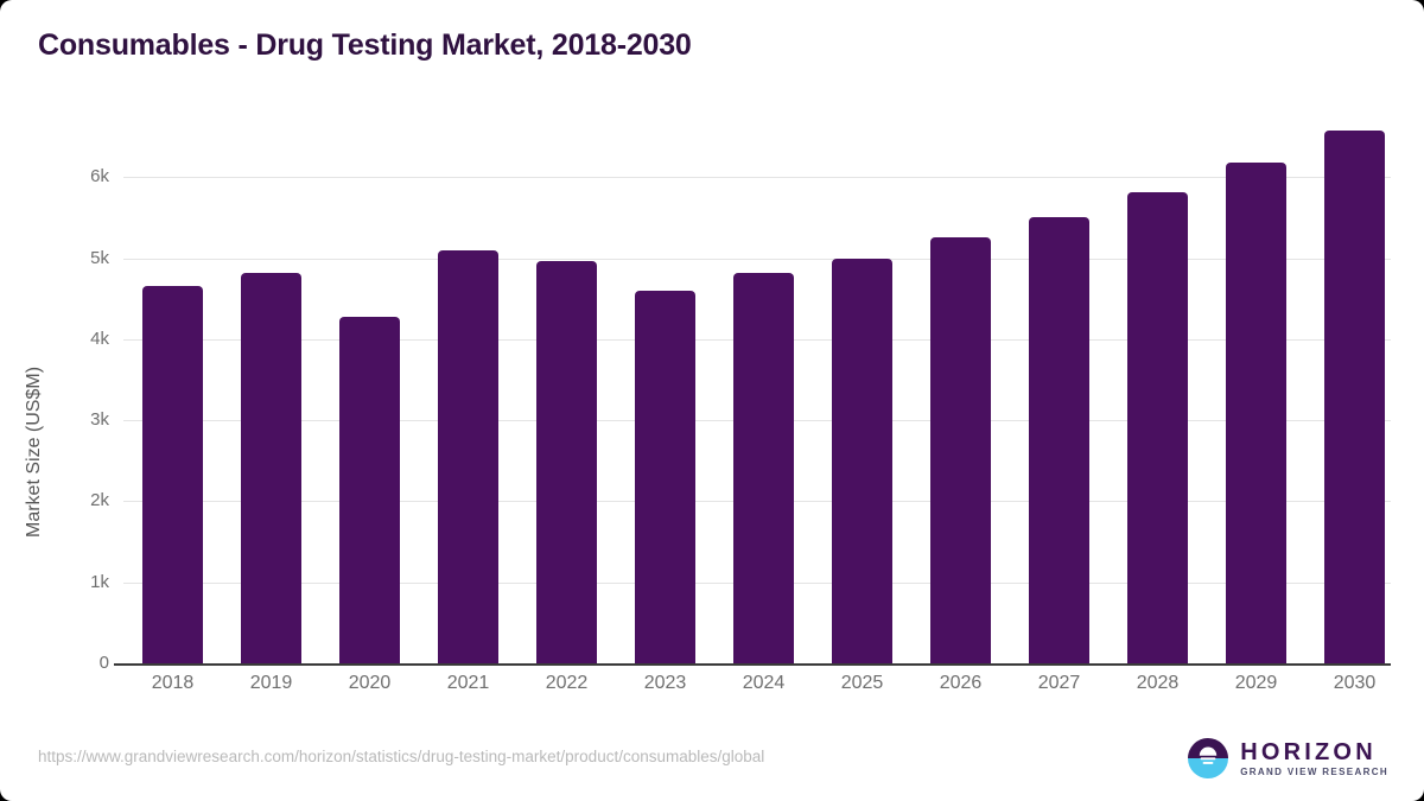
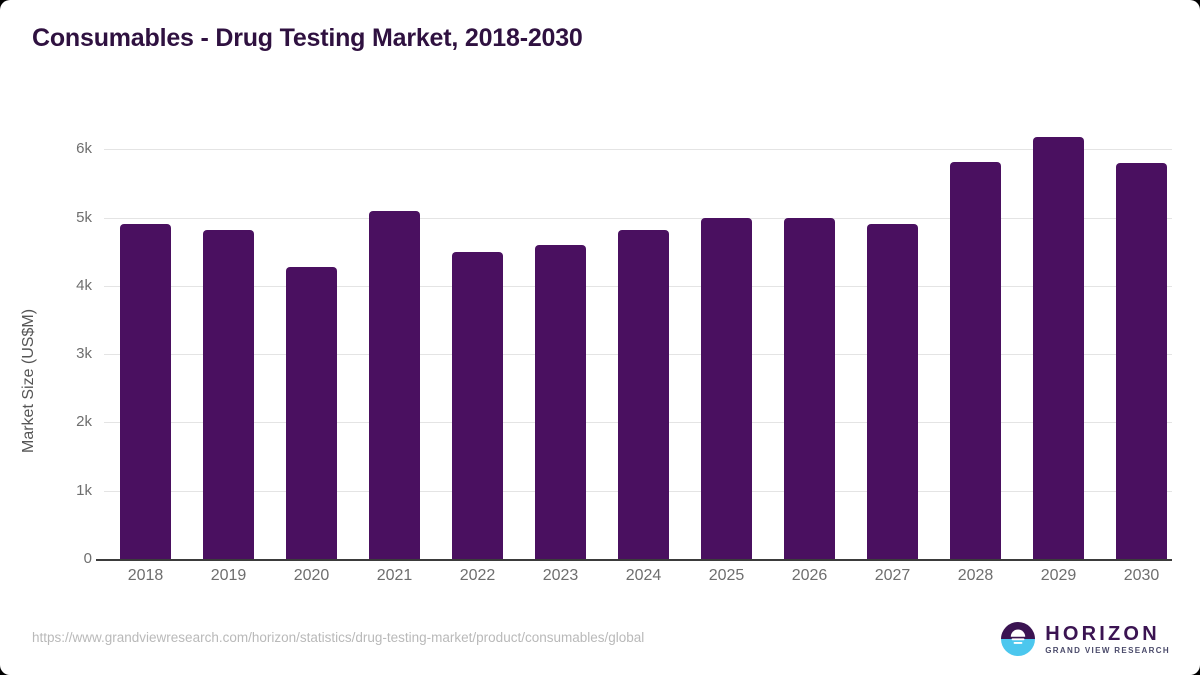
2018: 4.6k -> 4.9k
2022: 5.0k -> 4.5k
2026: 5.3k -> 5.0k
2027: 5.5k -> 4.9k
2030: 6.6k -> 5.8k
